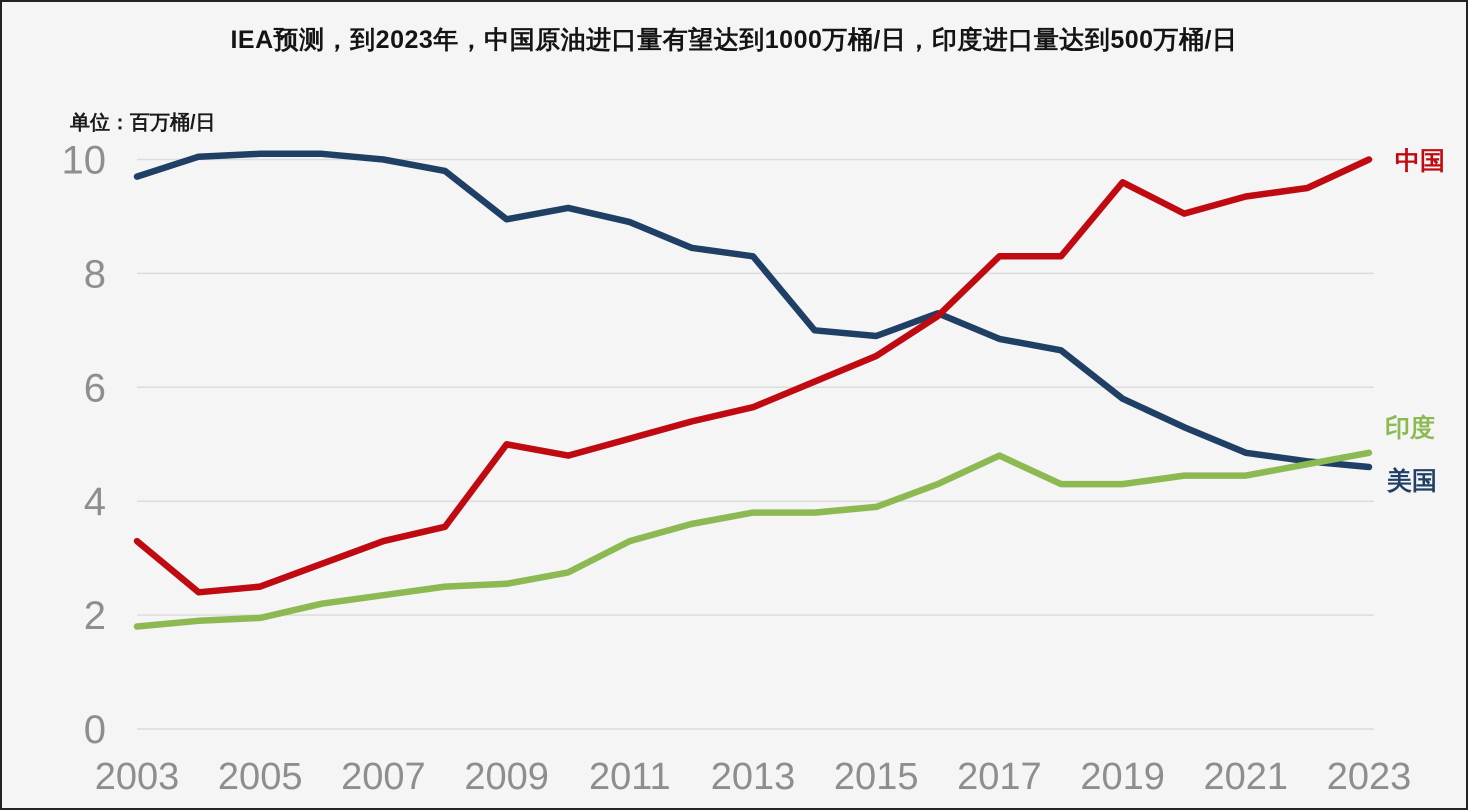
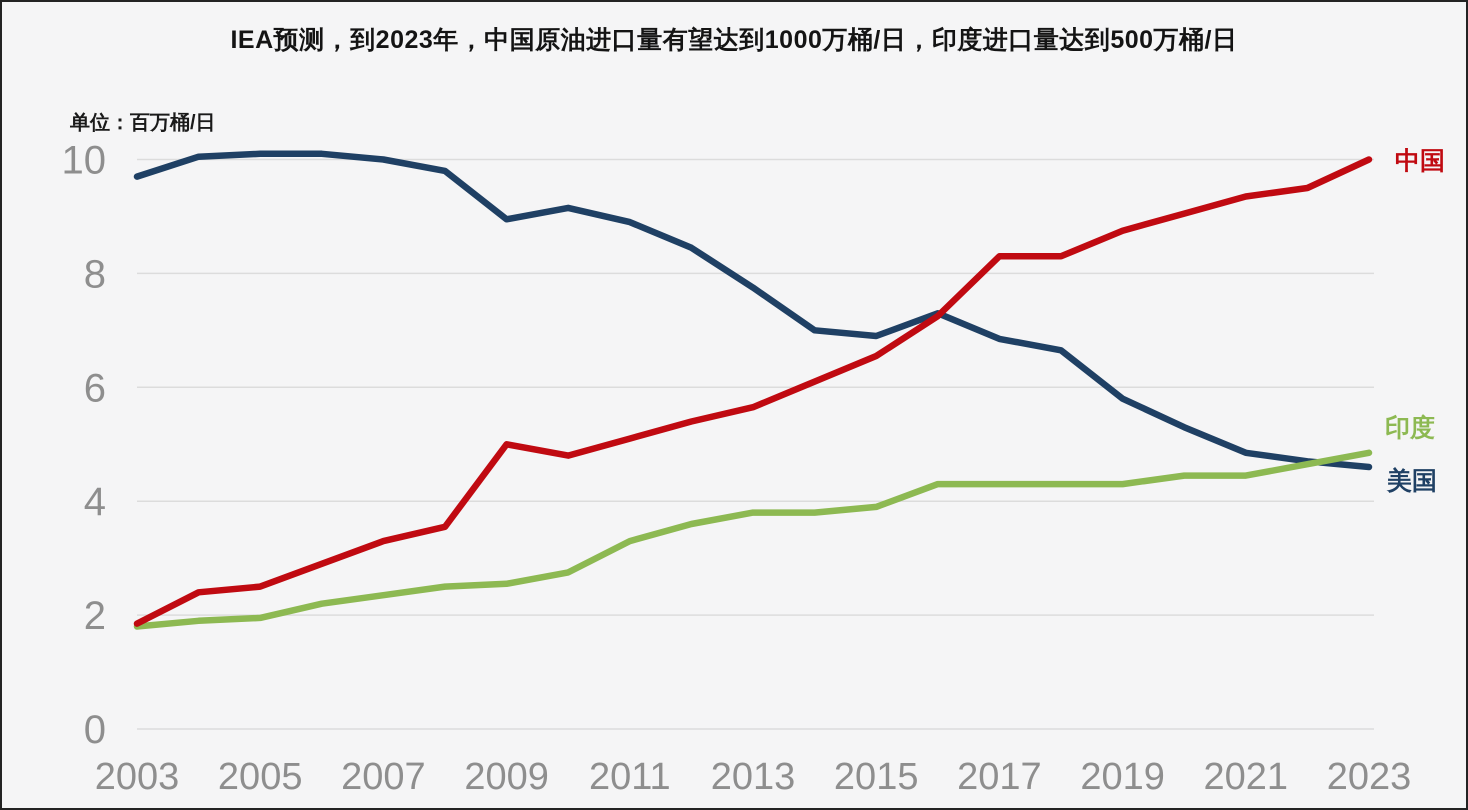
中国/2003: 3.3 -> 1.9
美国/2013: 8.3 -> 7.8
印度/2017: 4.8 -> 4.3
中国/2019: 9.6 -> 8.8
